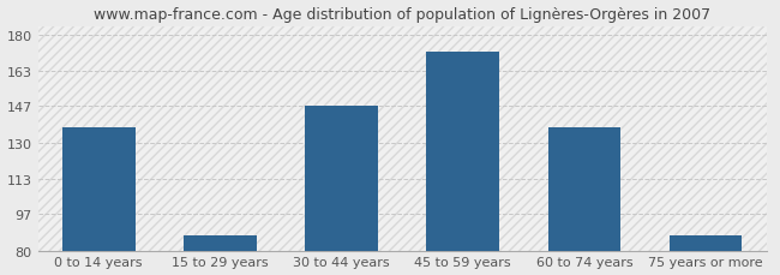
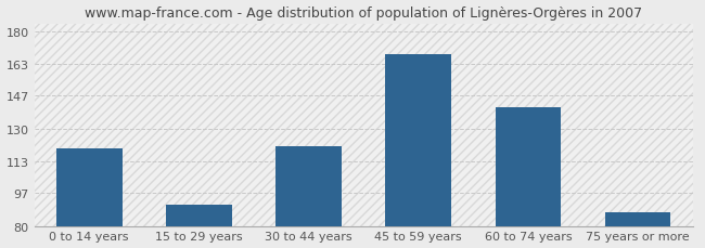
0 to 14 years: 137 -> 120
15 to 29 years: 87 -> 91
30 to 44 years: 147 -> 121
45 to 59 years: 172 -> 168
60 to 74 years: 137 -> 141
